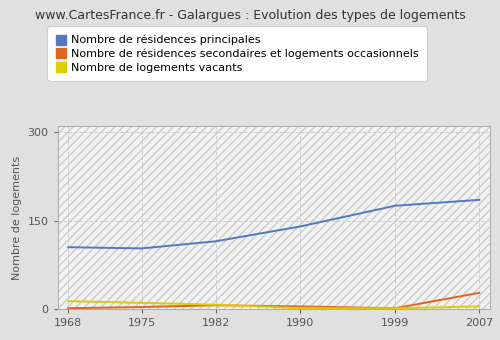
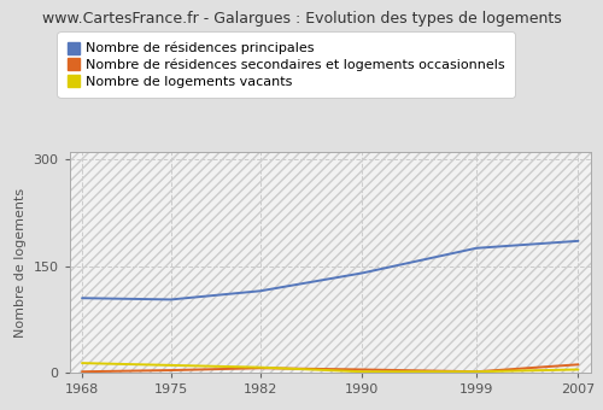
Nombre de résidences secondaires et logements occasionnels/2007: 28 -> 12
